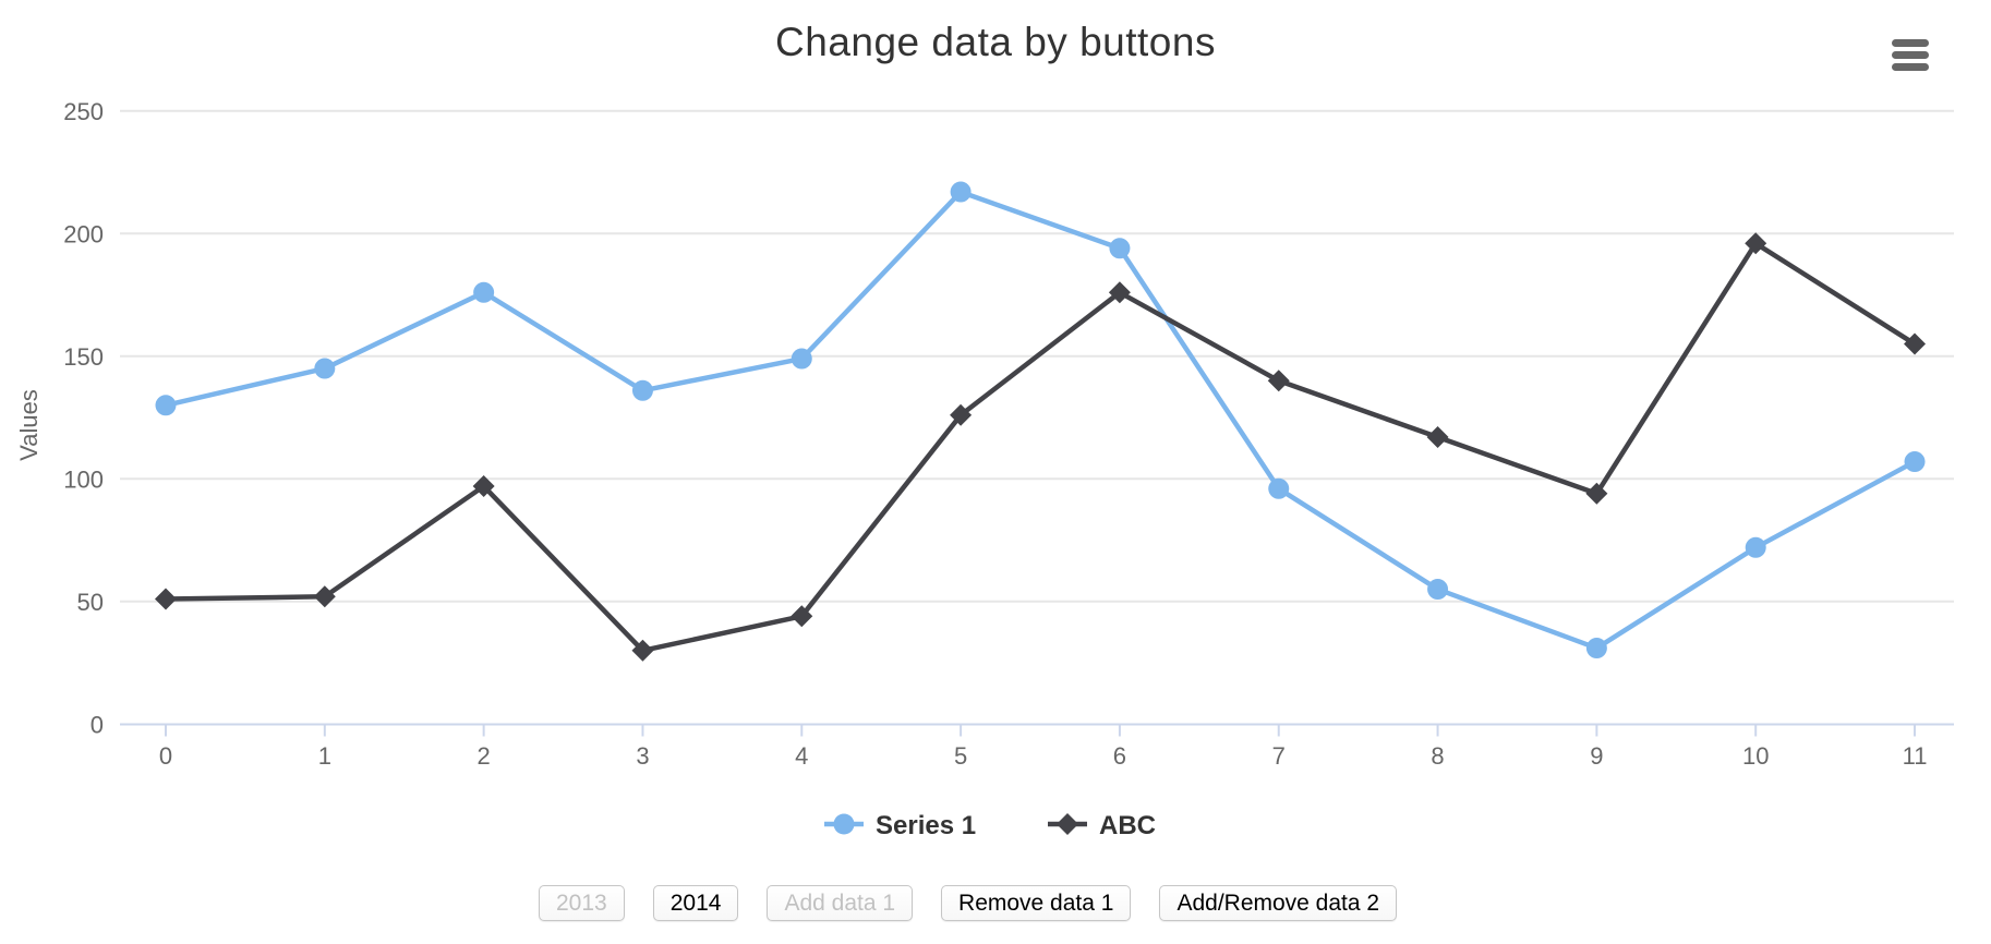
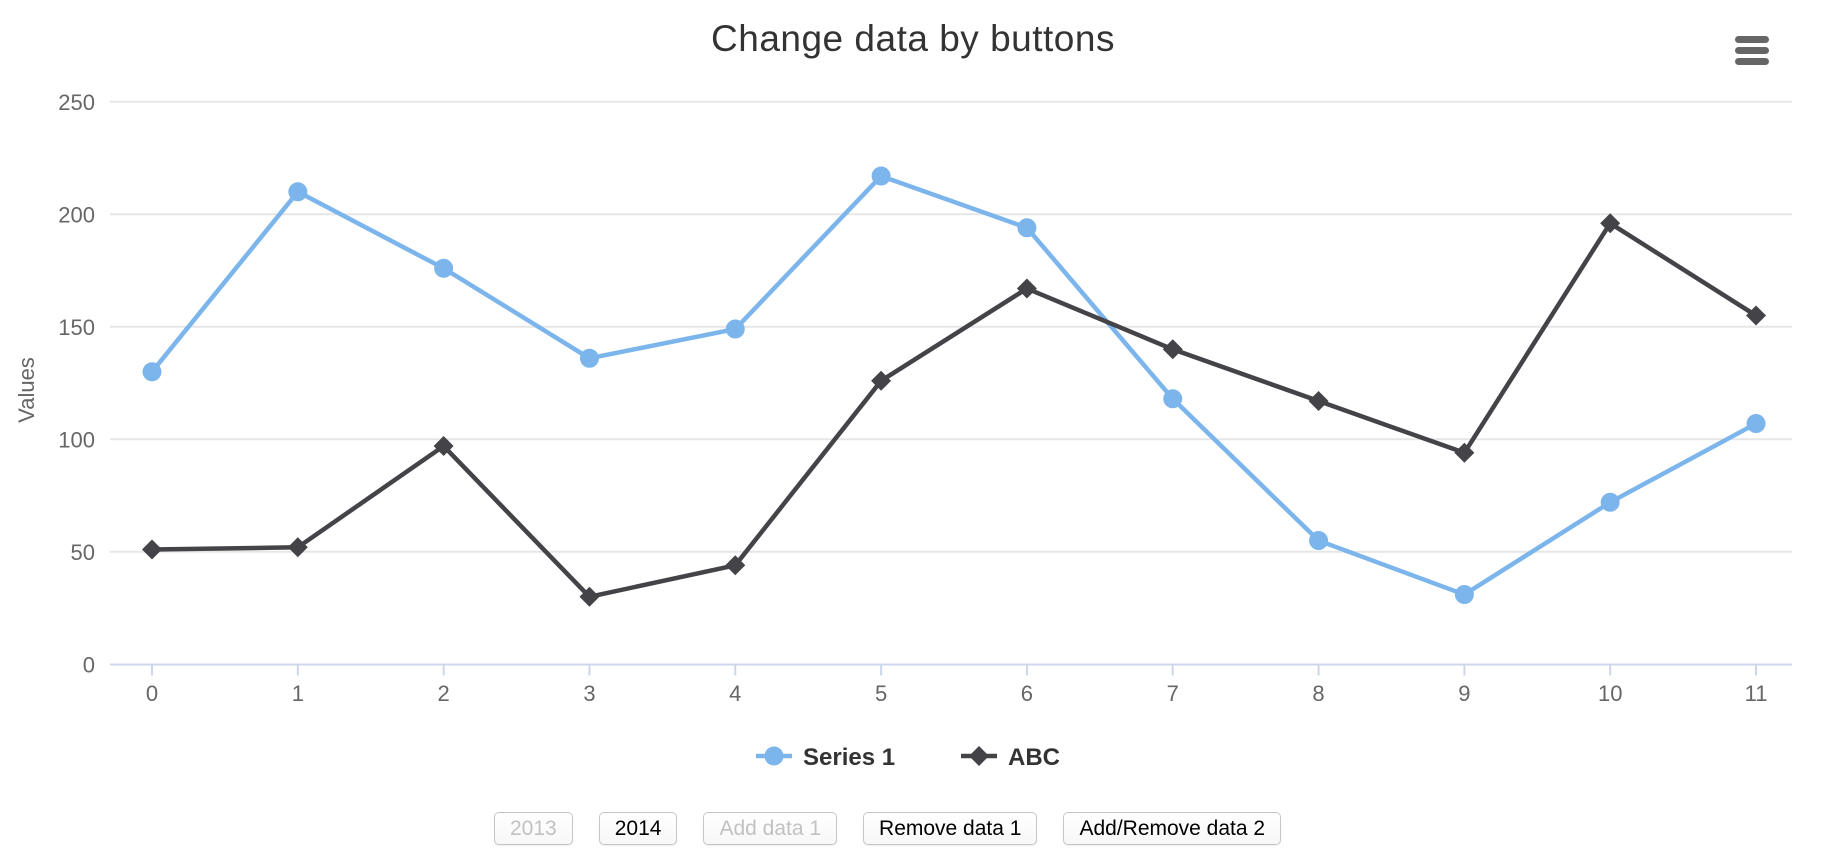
Series 1/1: 145 -> 210
ABC/6: 176 -> 167
Series 1/7: 96 -> 118
